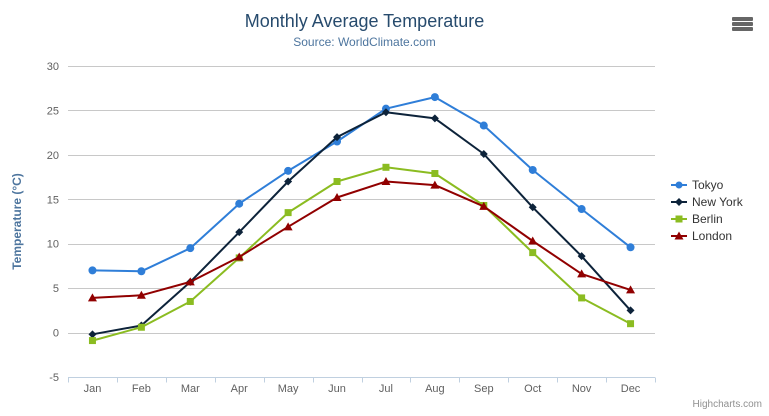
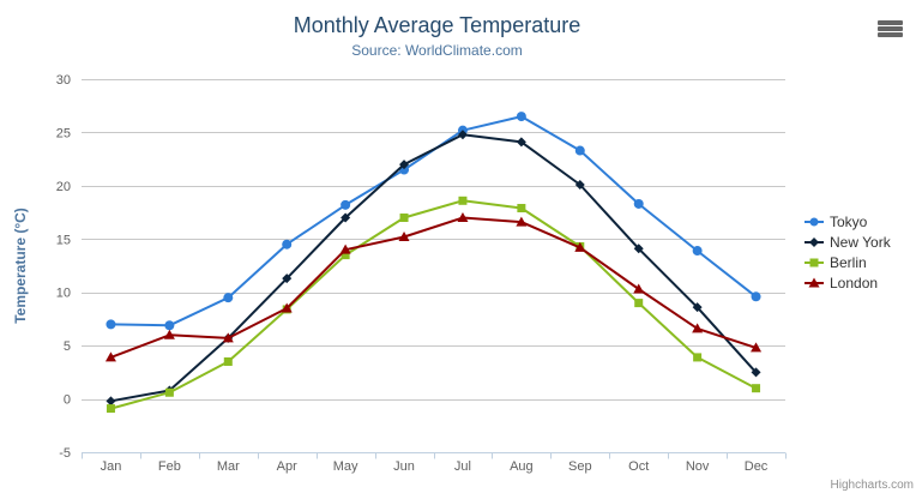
London/Feb: 4 -> 6
London/May: 12 -> 14
